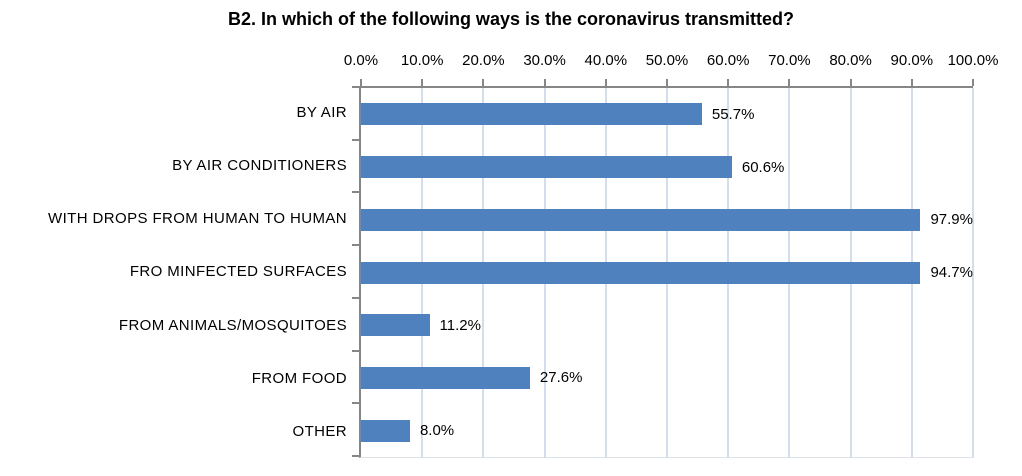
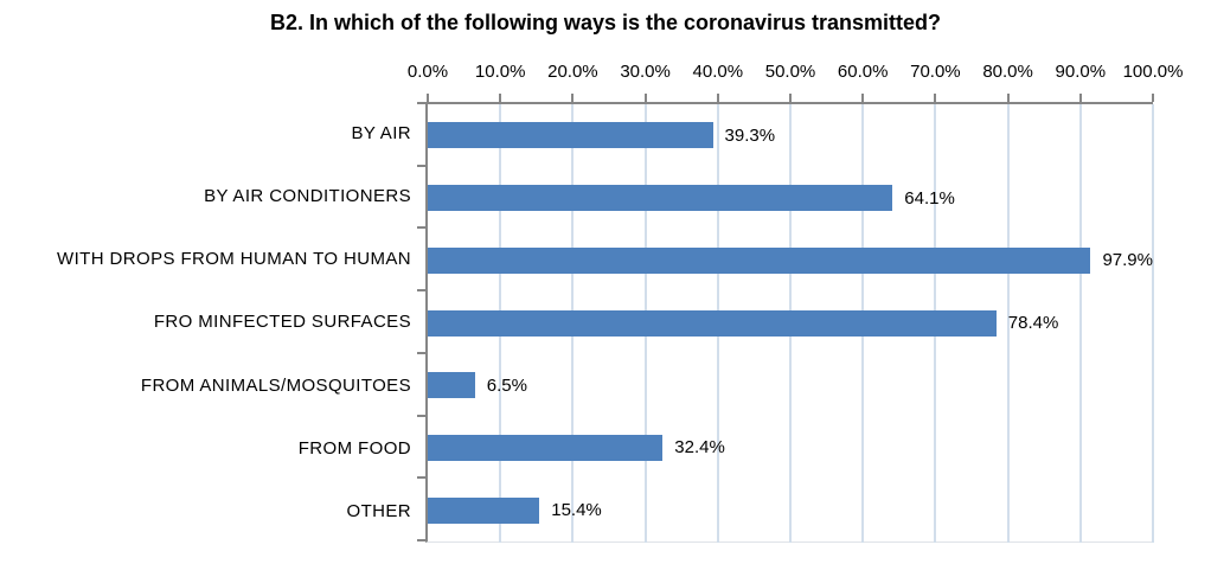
BY AIR: 55.7% -> 39.3%
BY AIR CONDITIONERS: 60.6% -> 64.1%
FRO MINFECTED SURFACES: 94.7% -> 78.4%
FROM ANIMALS/MOSQUITOES: 11.2% -> 6.5%
FROM FOOD: 27.6% -> 32.4%
OTHER: 8.0% -> 15.4%
